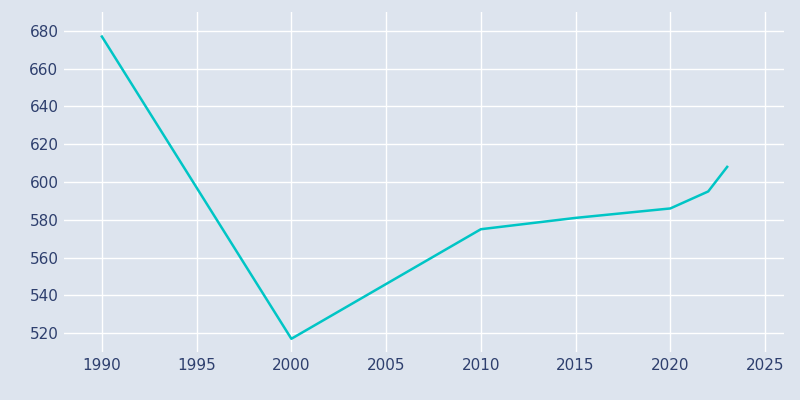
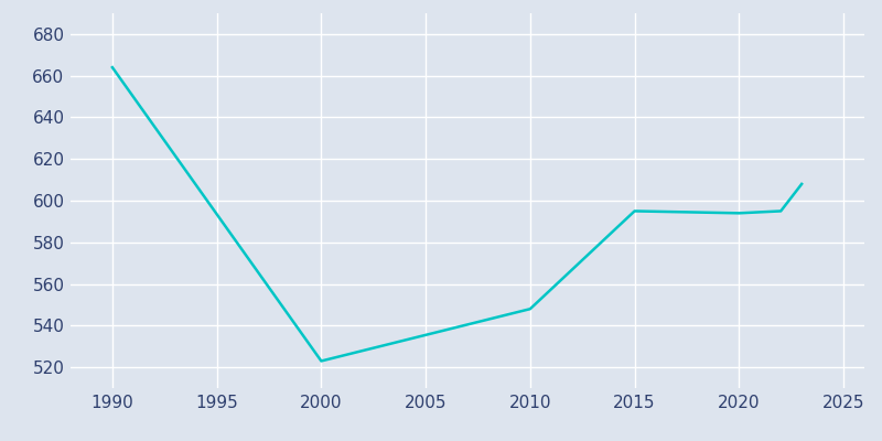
1990: 677 -> 664
2000: 517 -> 523
2010: 575 -> 548
2015: 581 -> 595
2020: 586 -> 594
